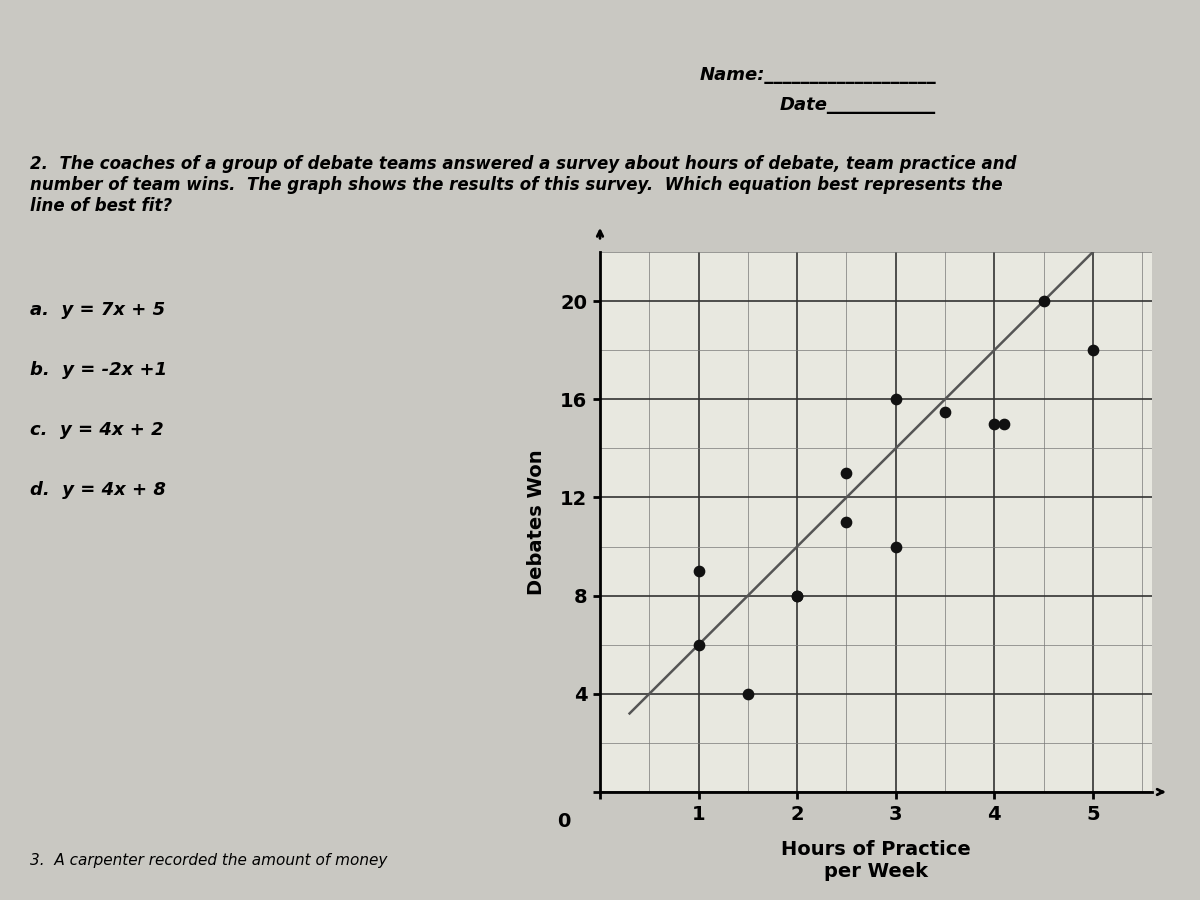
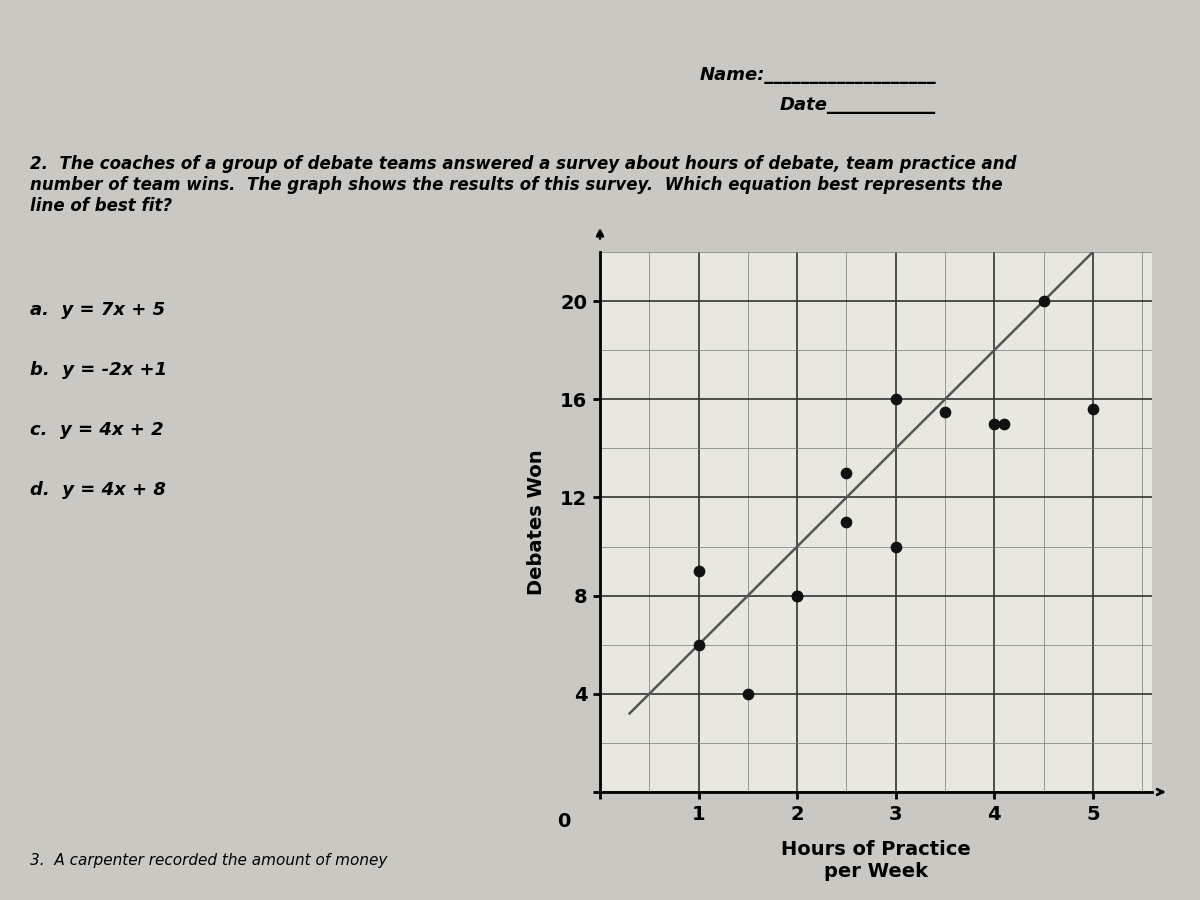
5: 18.0 -> 15.6
